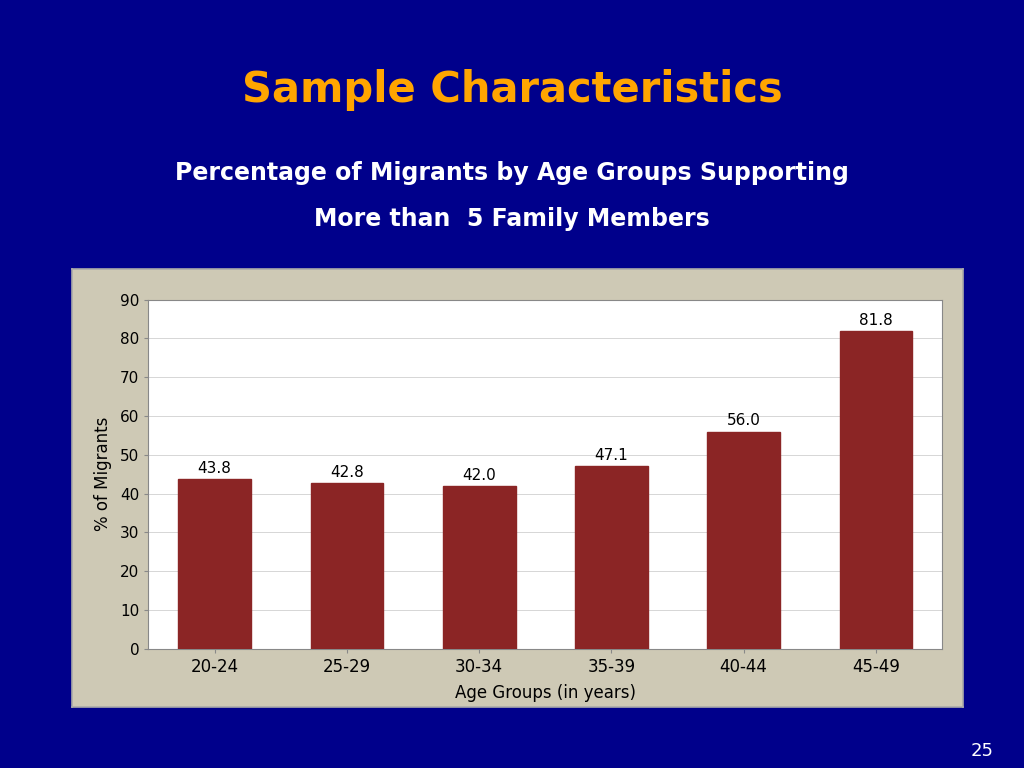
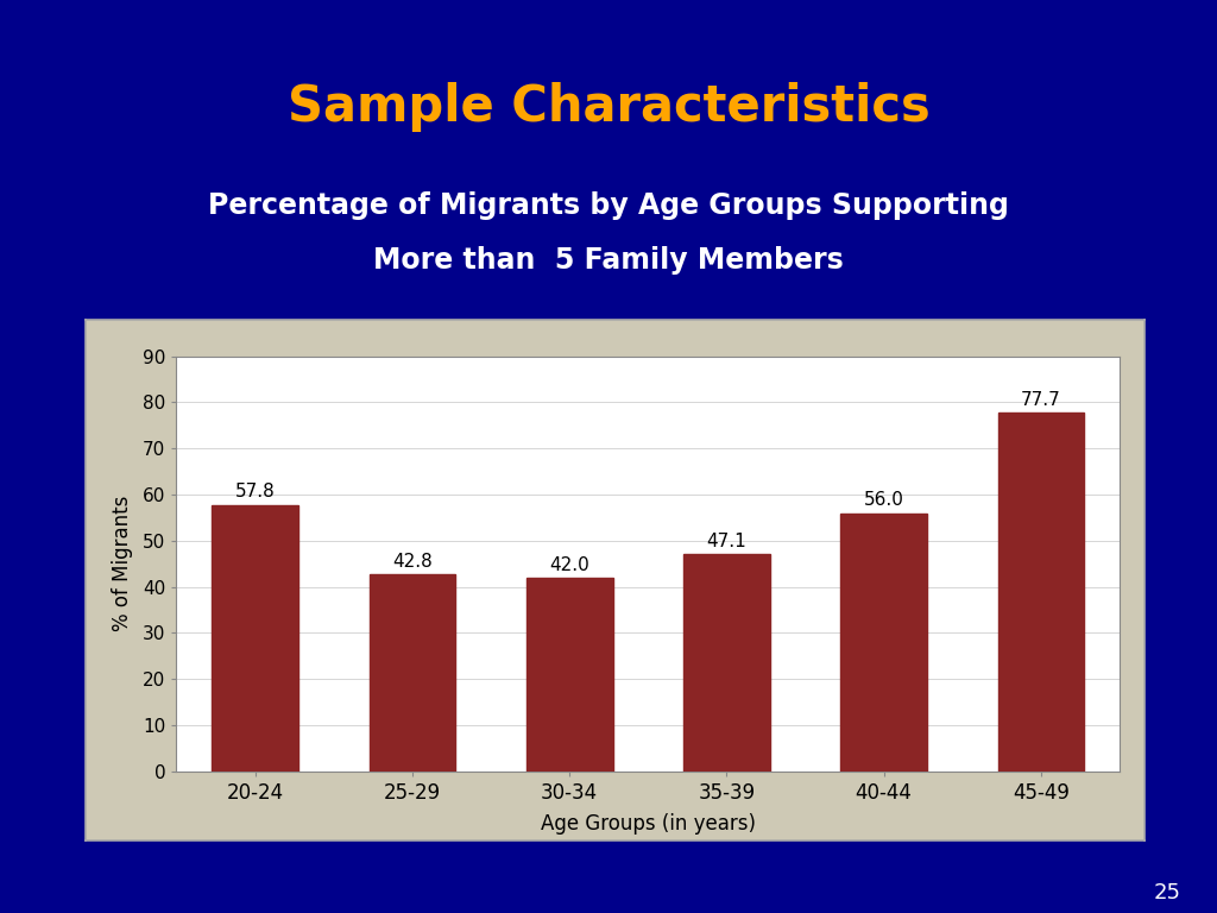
20-24: 43.8 -> 57.8
45-49: 81.8 -> 77.7
